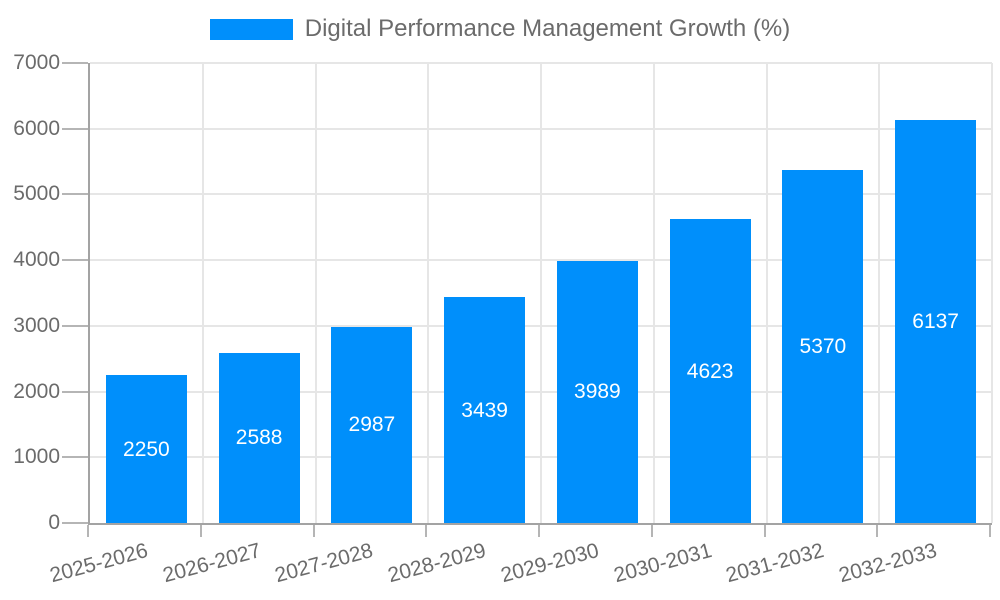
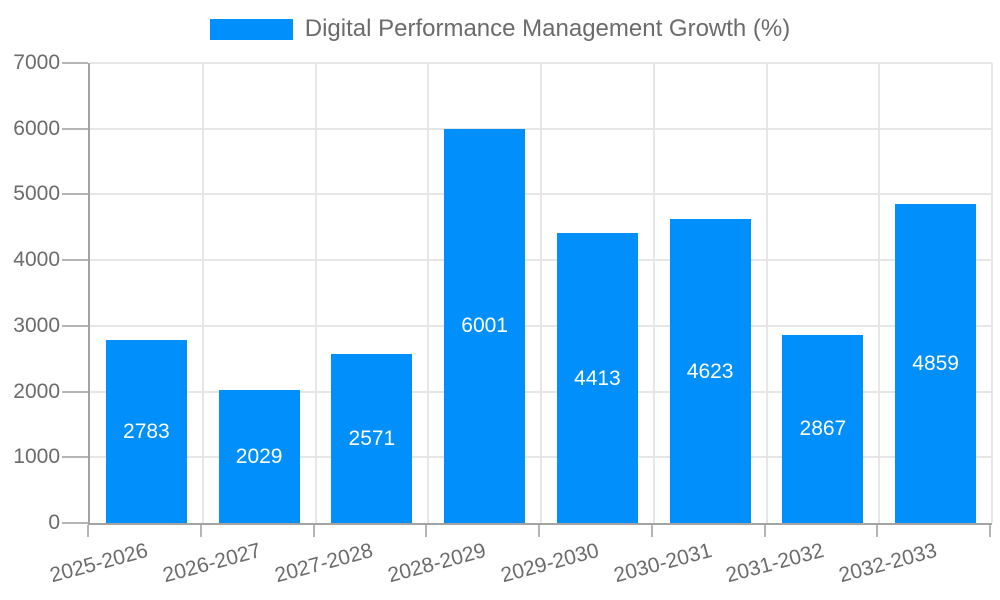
2025-2026: 2250 -> 2783
2026-2027: 2588 -> 2029
2027-2028: 2987 -> 2571
2028-2029: 3439 -> 6001
2029-2030: 3989 -> 4413
2031-2032: 5370 -> 2867
2032-2033: 6137 -> 4859
